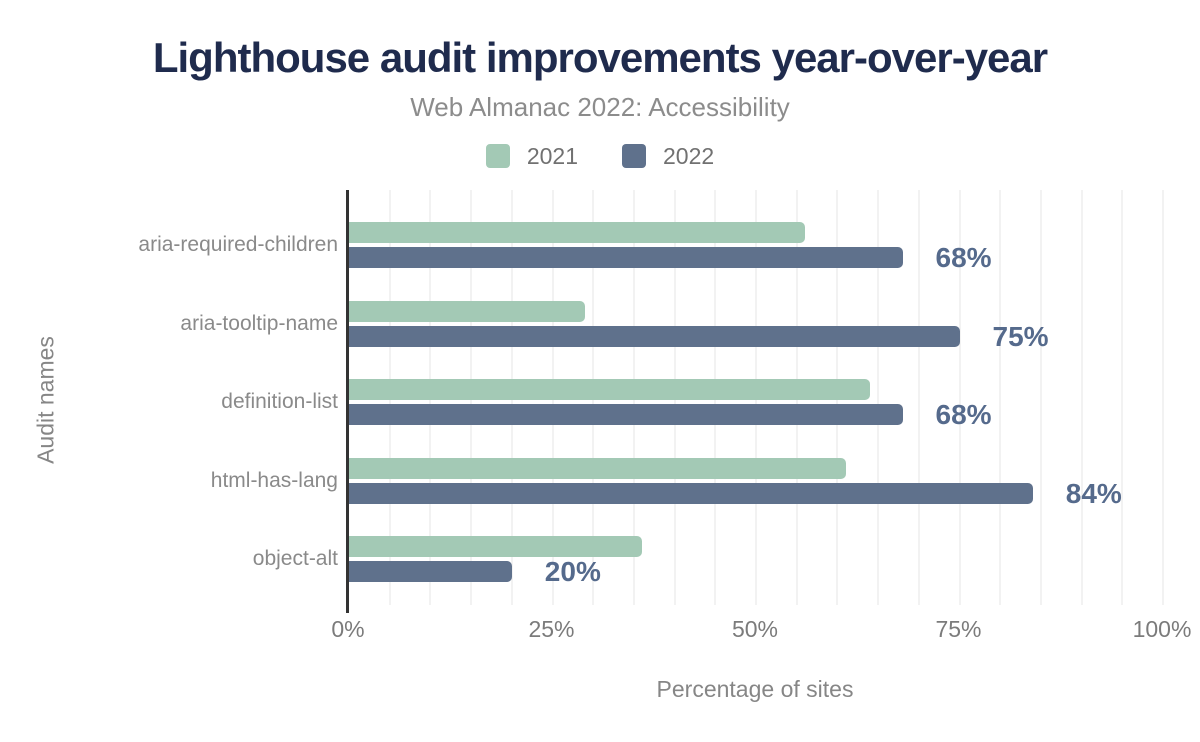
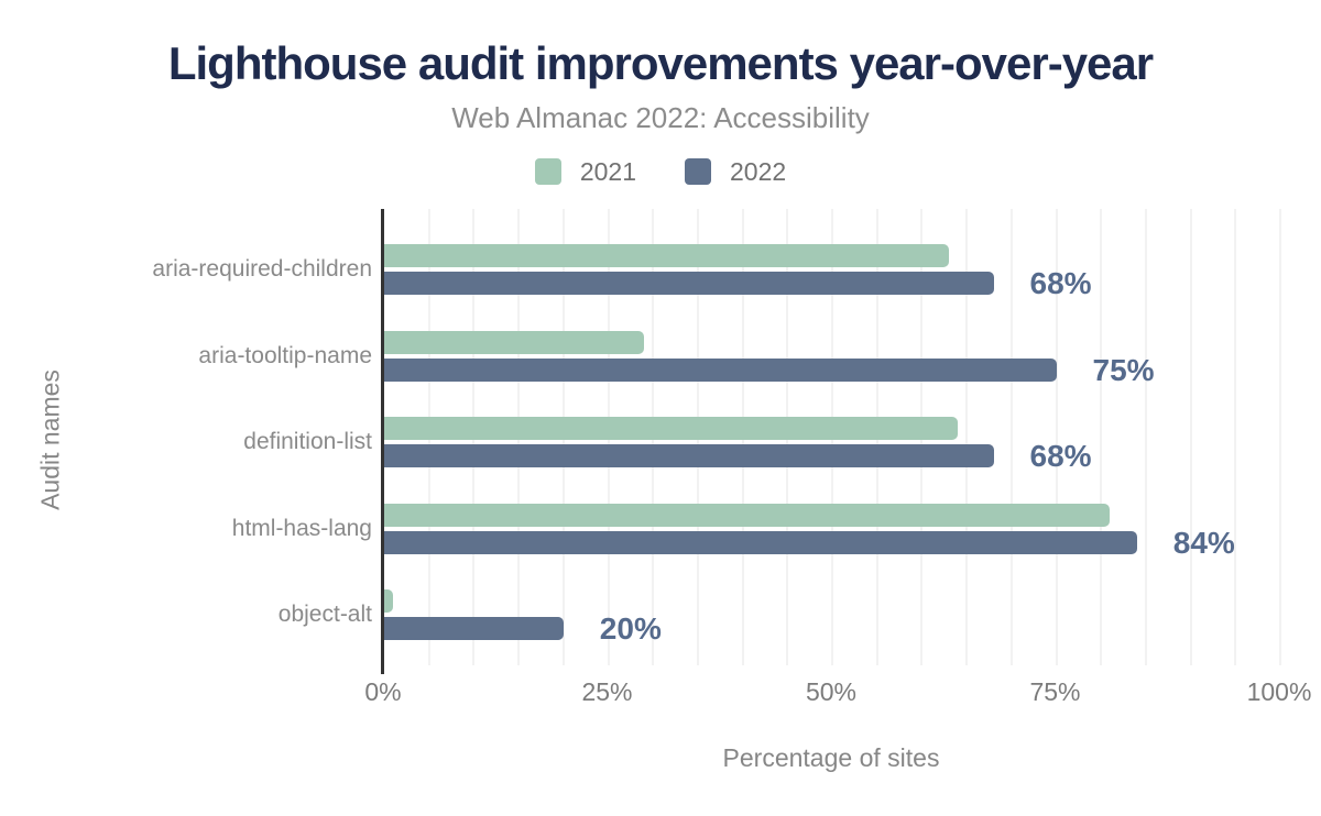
2021/aria-required-children: 56% -> 63%
2021/html-has-lang: 61% -> 81%
2021/object-alt: 36% -> 1%
